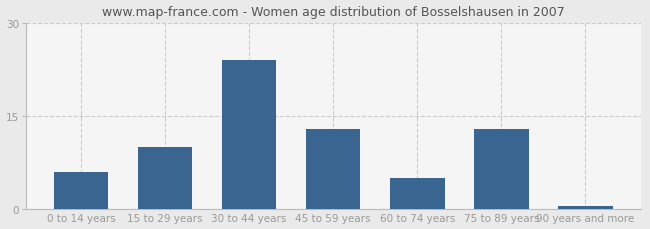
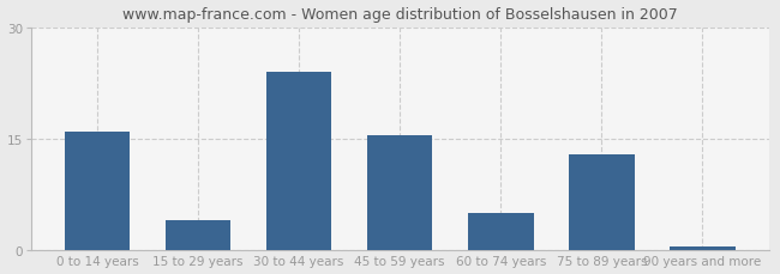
0 to 14 years: 6.0 -> 16.0
15 to 29 years: 10.0 -> 4.0
45 to 59 years: 13.0 -> 15.5
